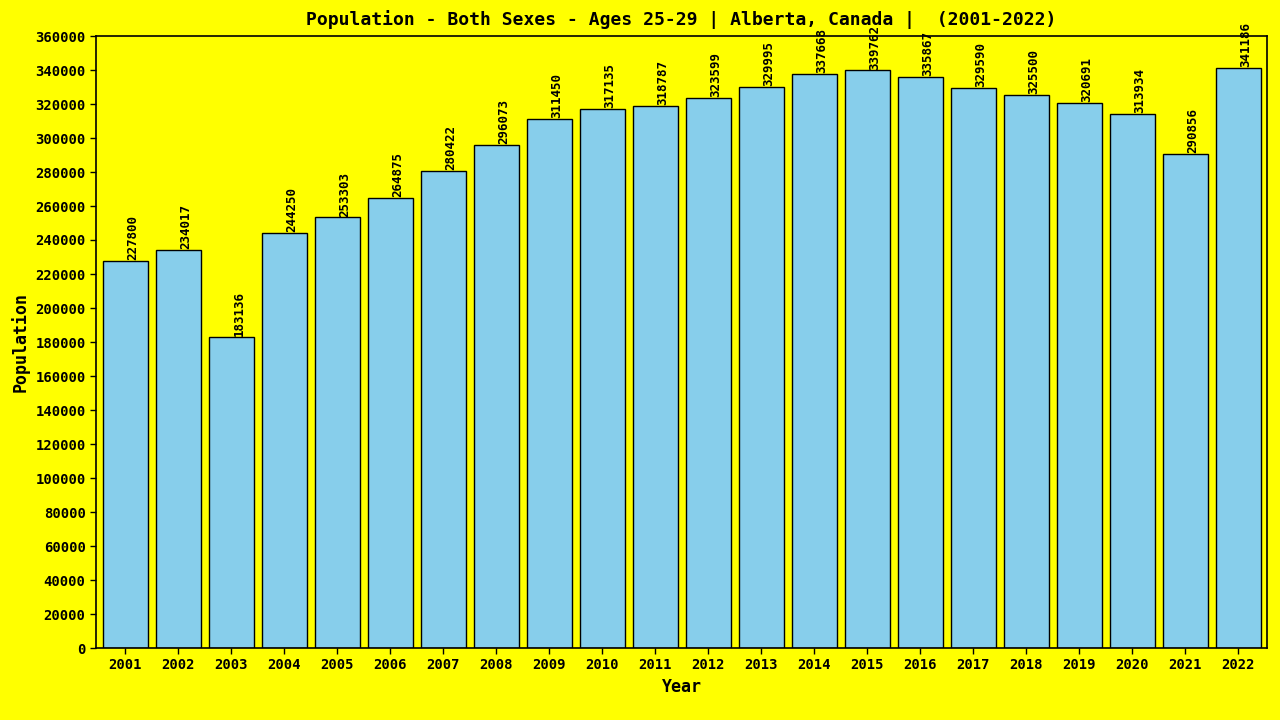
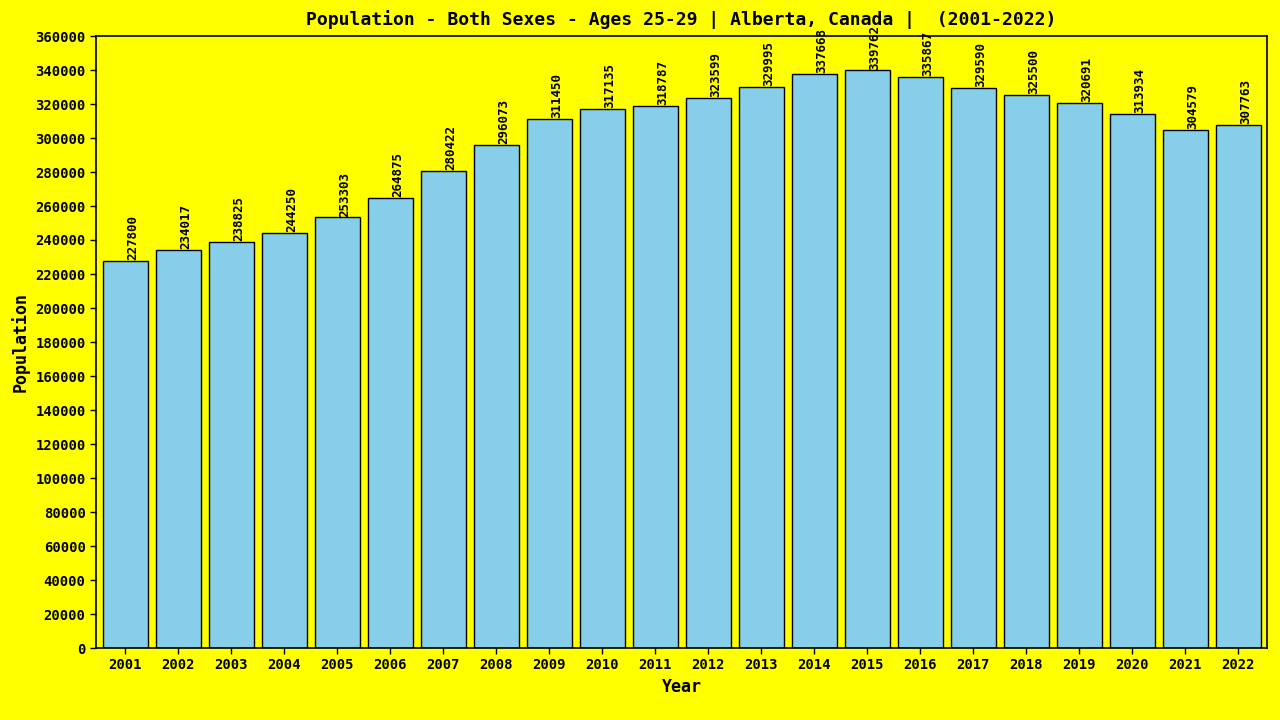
2003: 183136 -> 238825
2021: 290856 -> 304579
2022: 341186 -> 307763
